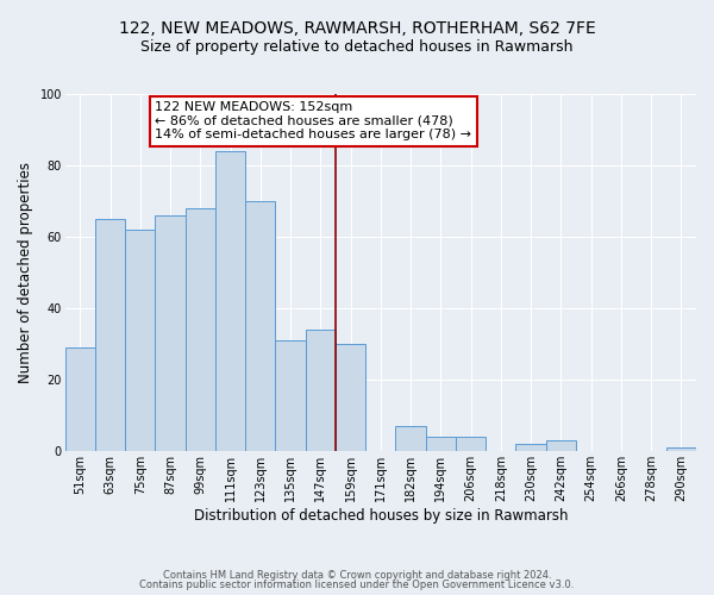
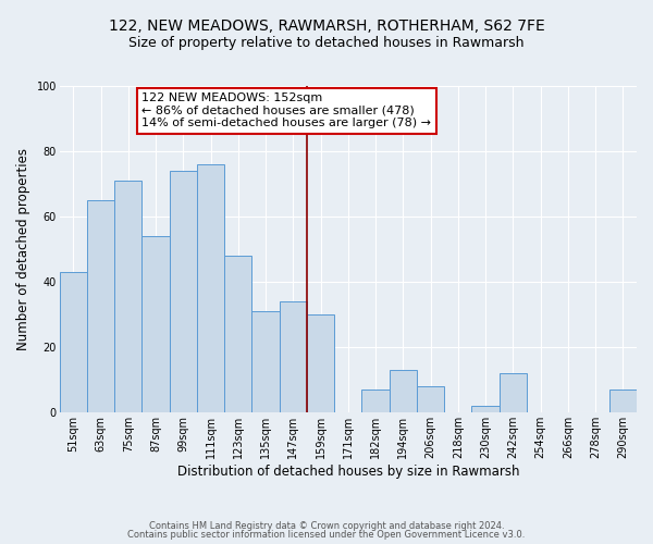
51sqm: 29 -> 43
75sqm: 62 -> 71
87sqm: 66 -> 54
99sqm: 68 -> 74
111sqm: 84 -> 76
123sqm: 70 -> 48
194sqm: 4 -> 13
206sqm: 4 -> 8
242sqm: 3 -> 12
290sqm: 1 -> 7
